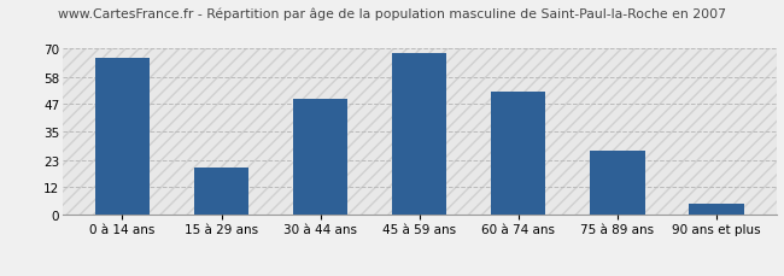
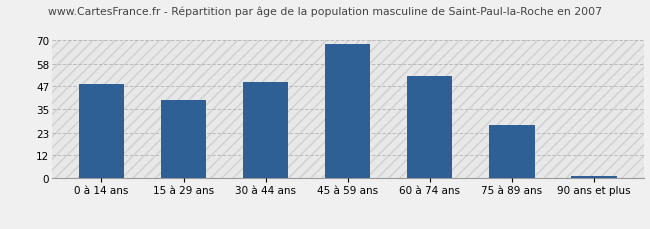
0 à 14 ans: 66 -> 48
15 à 29 ans: 20 -> 40
90 ans et plus: 5 -> 1
